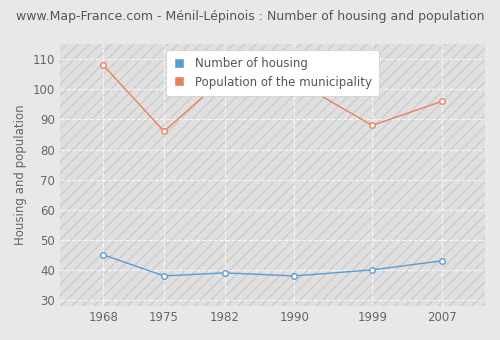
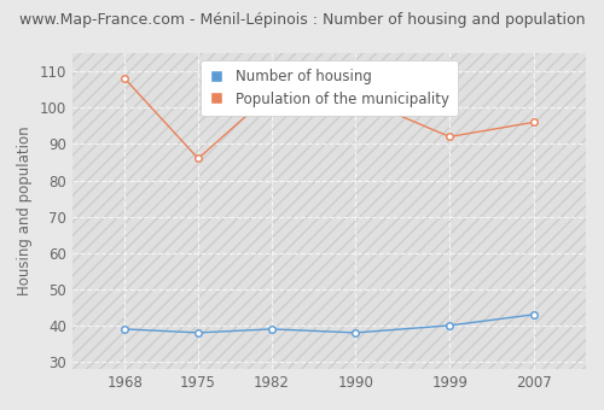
Number of housing/1968: 45 -> 39
Population of the municipality/1999: 88 -> 92
